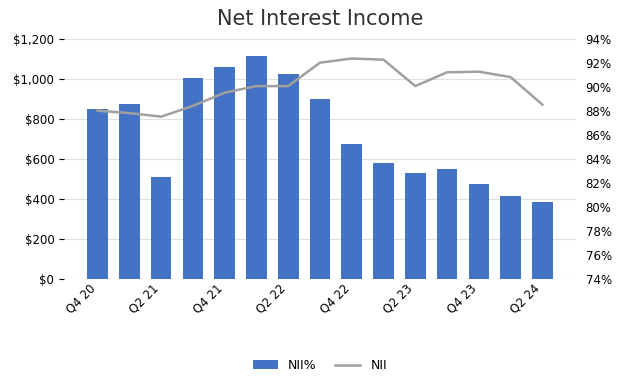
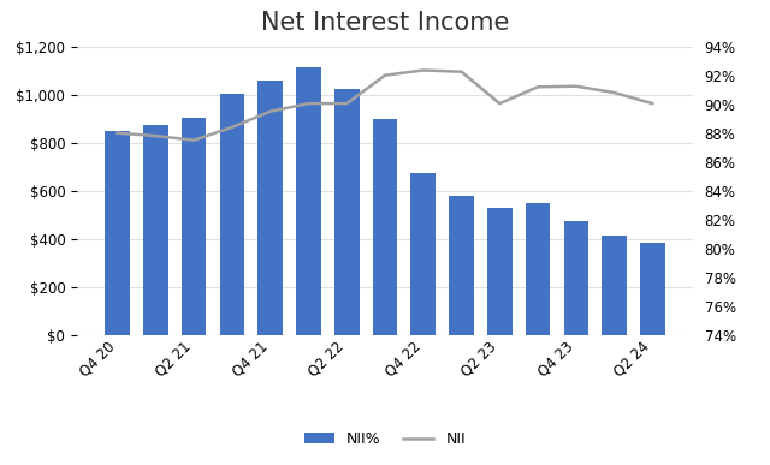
NII%/Q2 21: $510 -> $900
NII/Q2 24: 88.5% -> 90.0%
